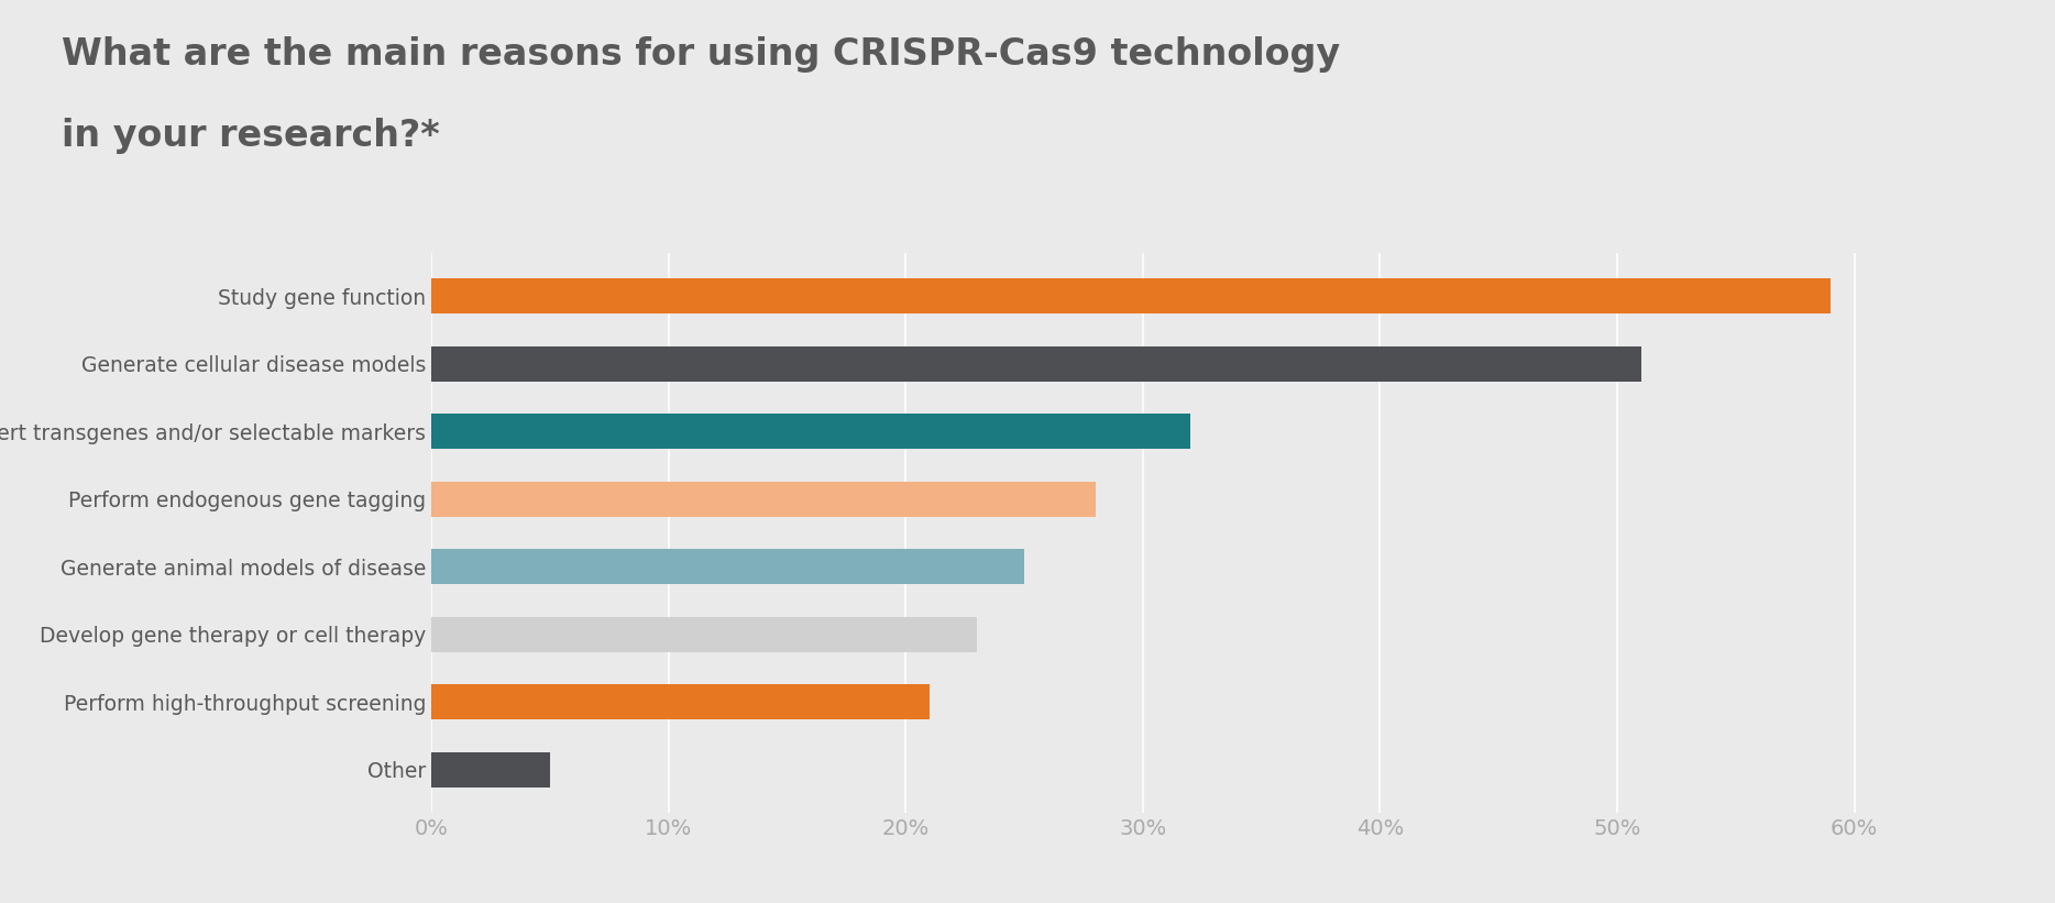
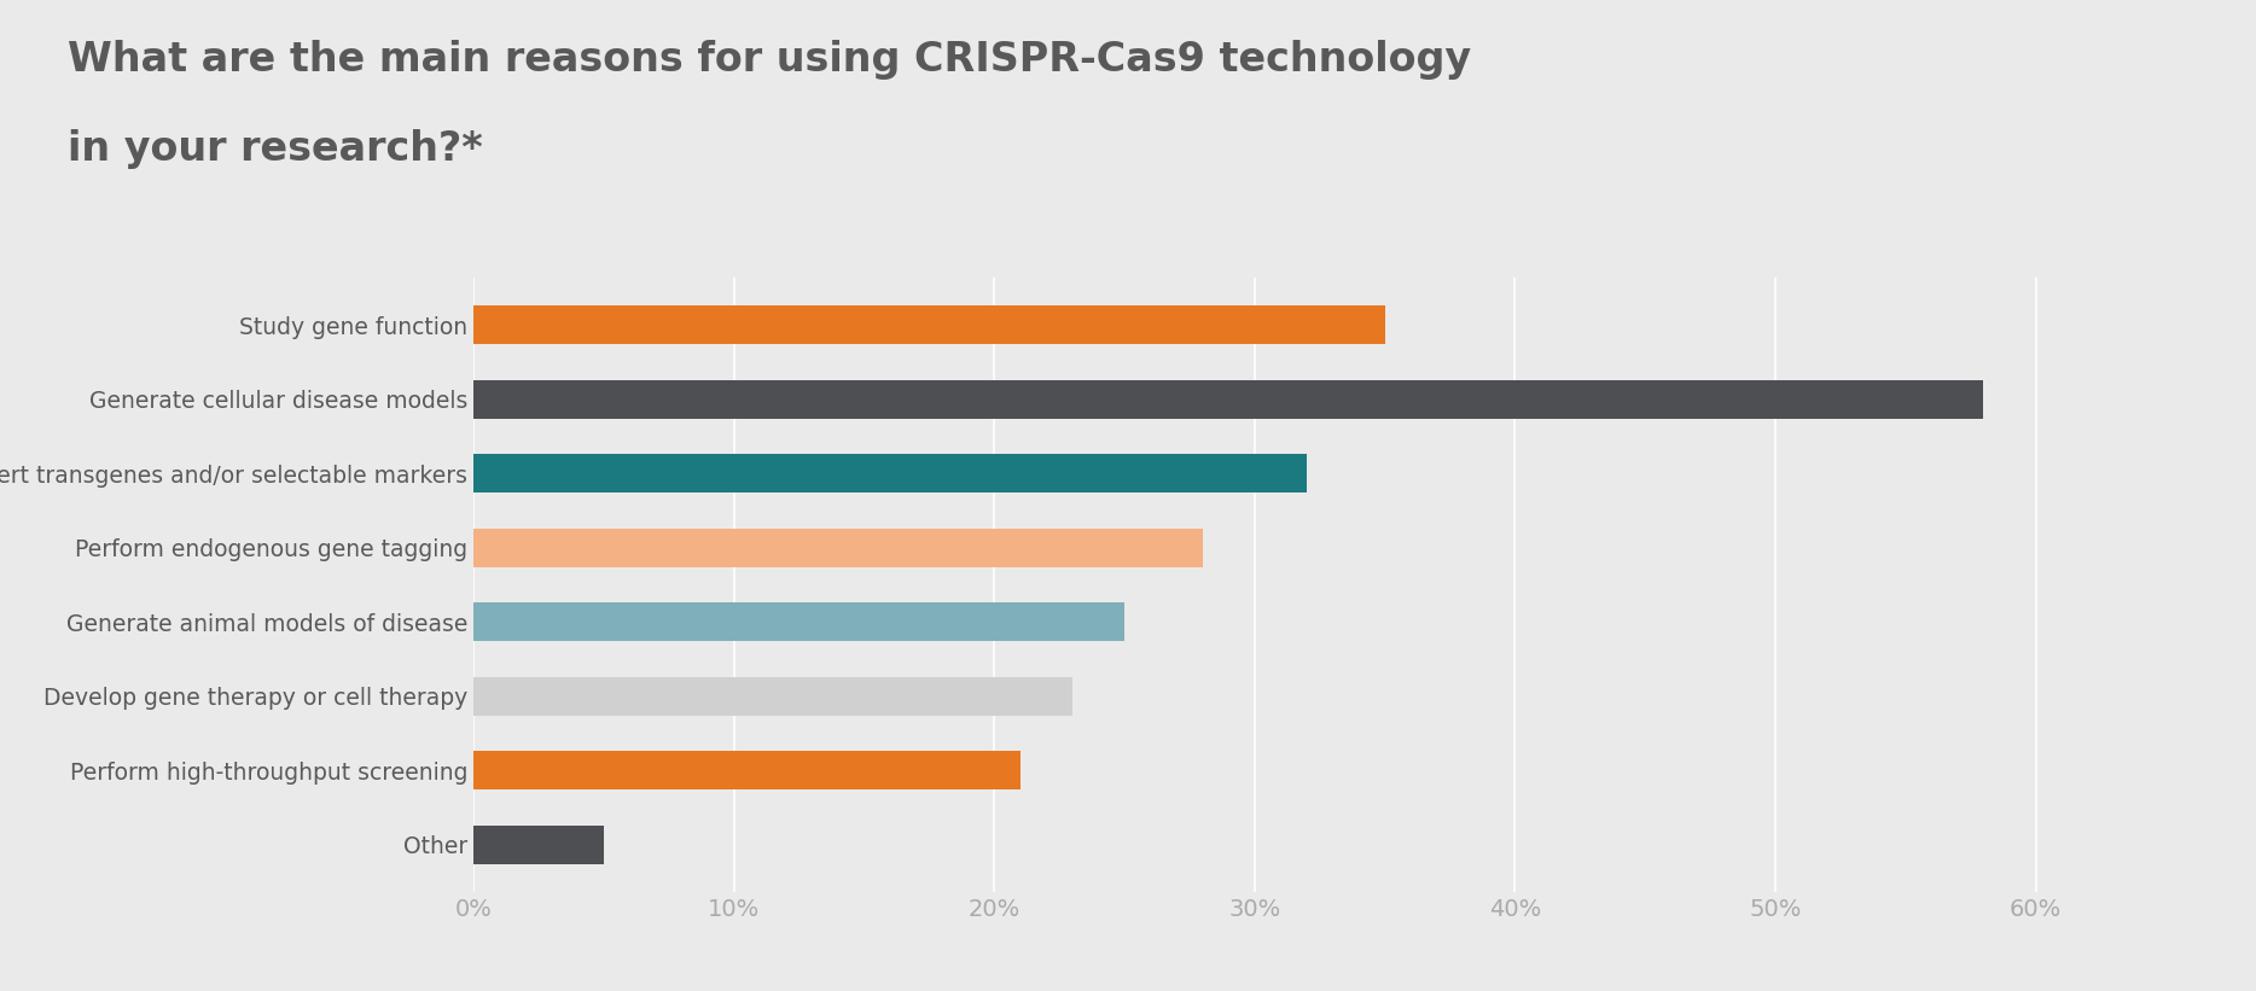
Study gene function: 59% -> 35%
Generate cellular disease models: 51% -> 58%
